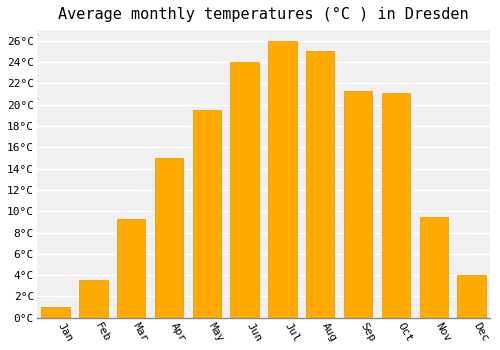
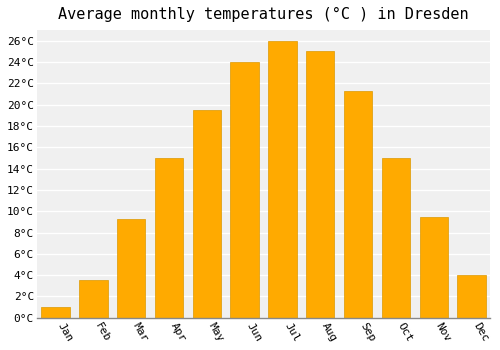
Oct: 21.1°C -> 15.0°C
